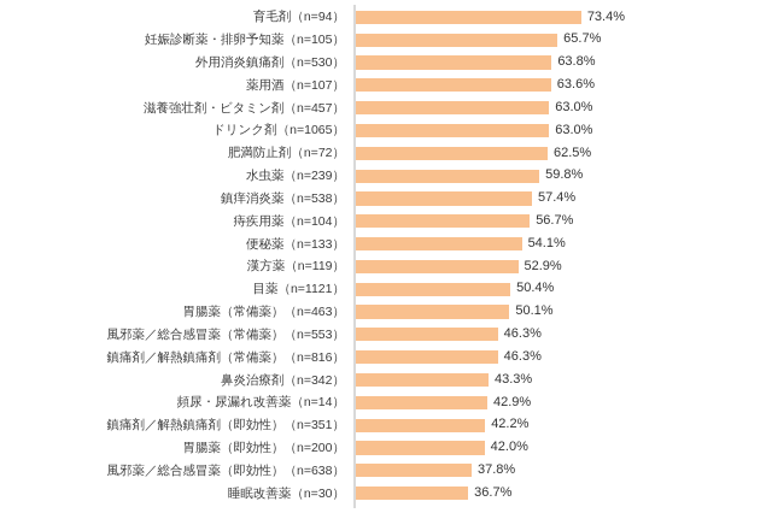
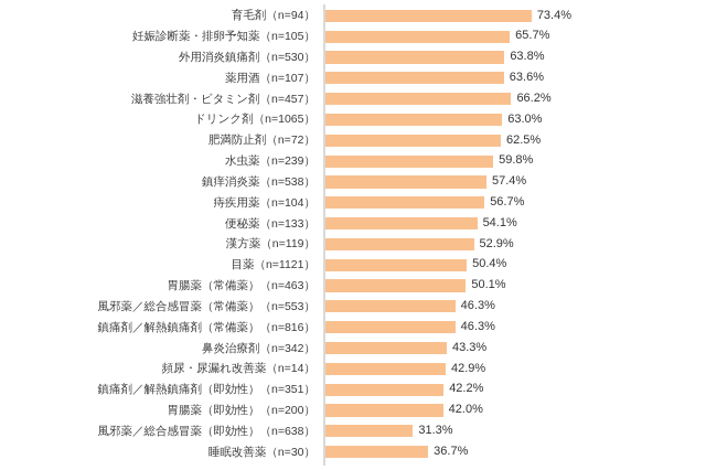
滋養強壮剤・ビタミン剤（n=457）: 63.0% -> 66.2%
風邪薬／総合感冒薬（即効性）（n=638）: 37.8% -> 31.3%
